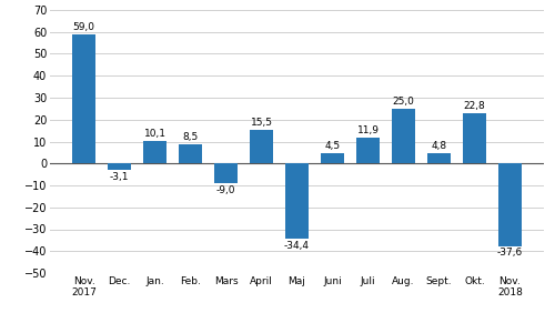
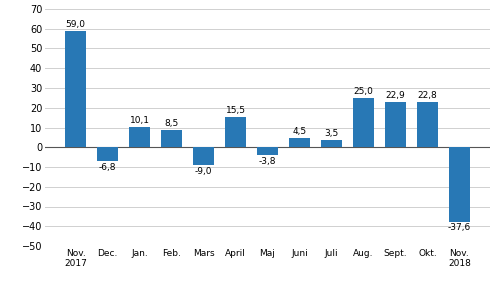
Dec.: -3,1 -> -6,8
Maj: -34,4 -> -3,8
Juli: 11,9 -> 3,5
Sept.: 4,8 -> 22,9
